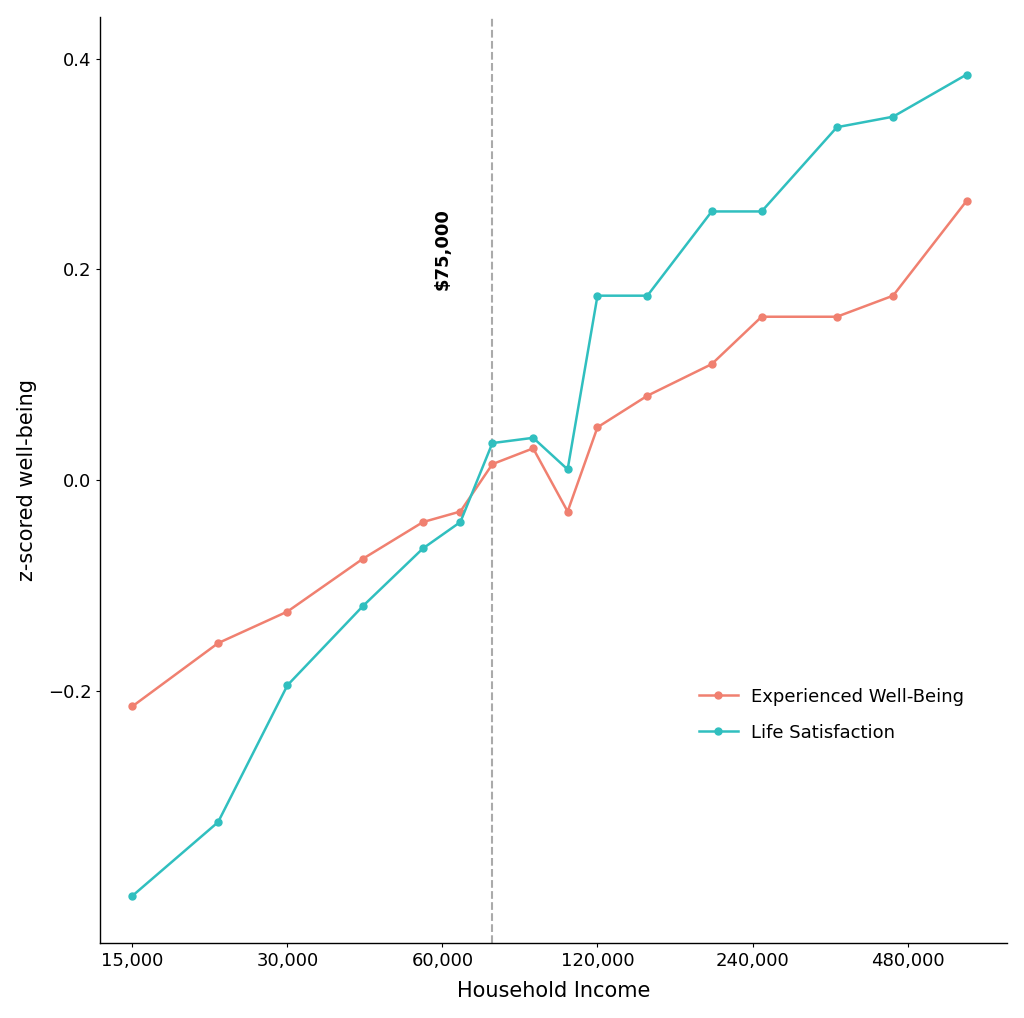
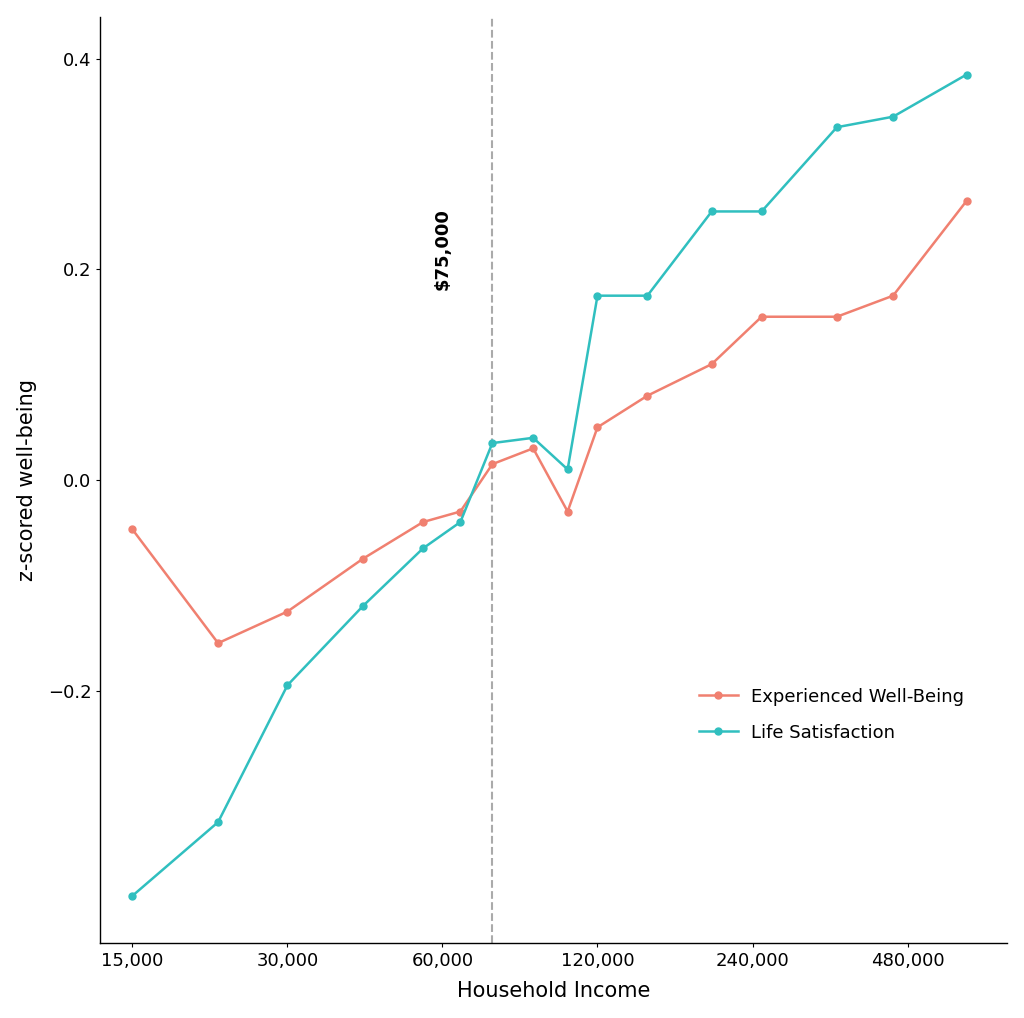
Experienced Well-Being/15,000: -0.215 -> -0.047
